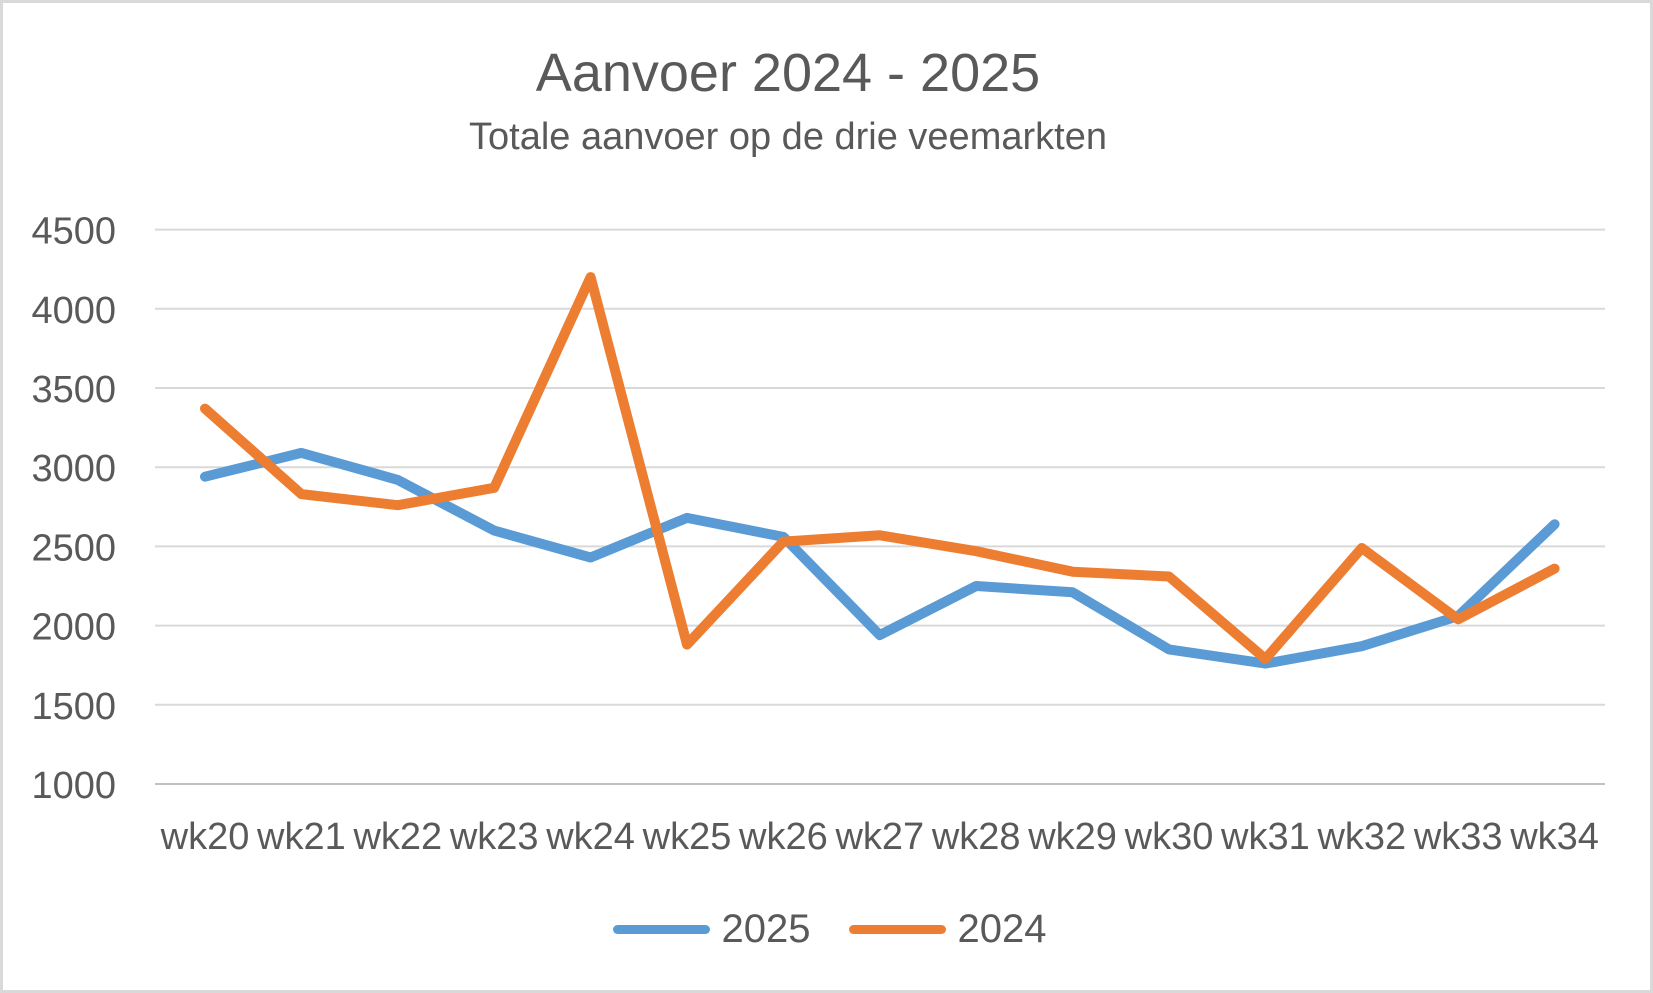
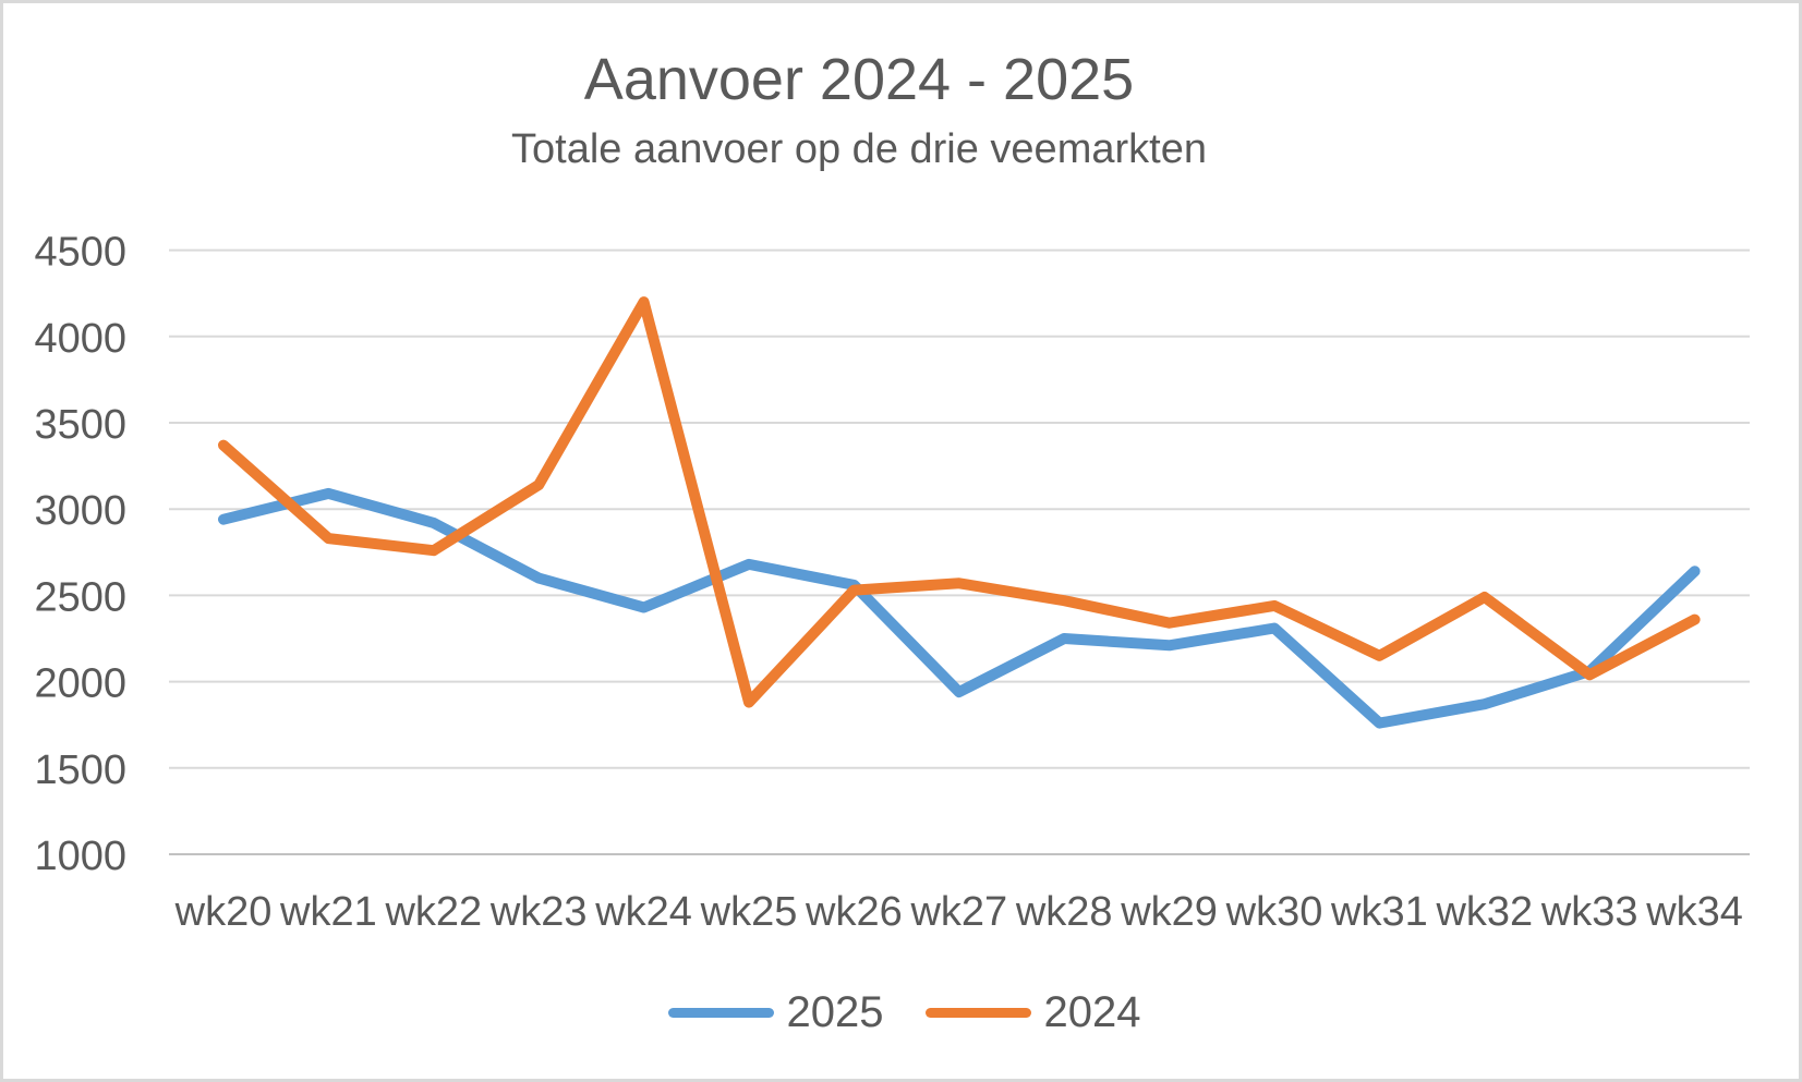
2024/wk23: 2870 -> 3140
2025/wk30: 1850 -> 2310
2024/wk30: 2310 -> 2440
2024/wk31: 1790 -> 2150
